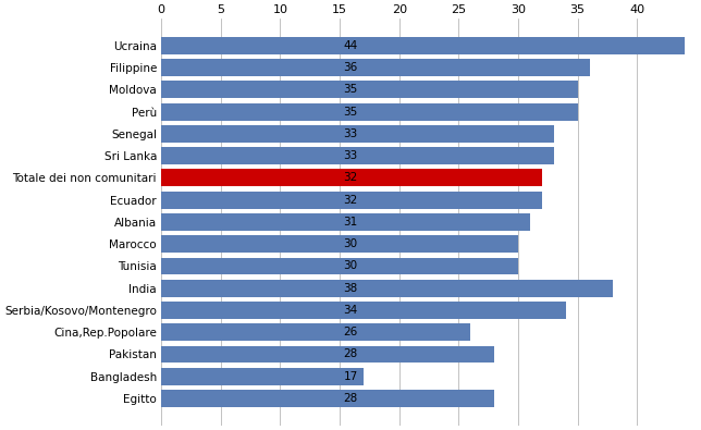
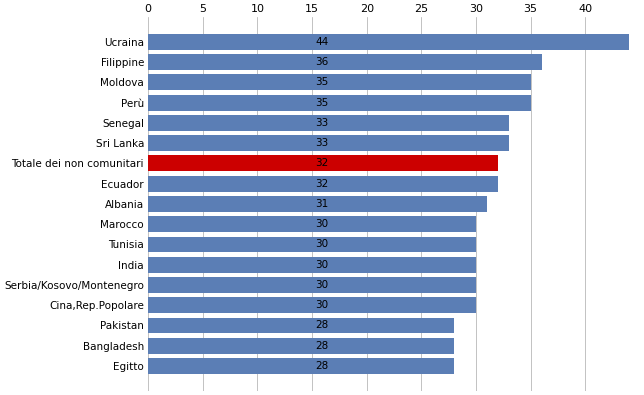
India: 38 -> 30
Serbia/Kosovo/Montenegro: 34 -> 30
Cina,Rep.Popolare: 26 -> 30
Bangladesh: 17 -> 28
